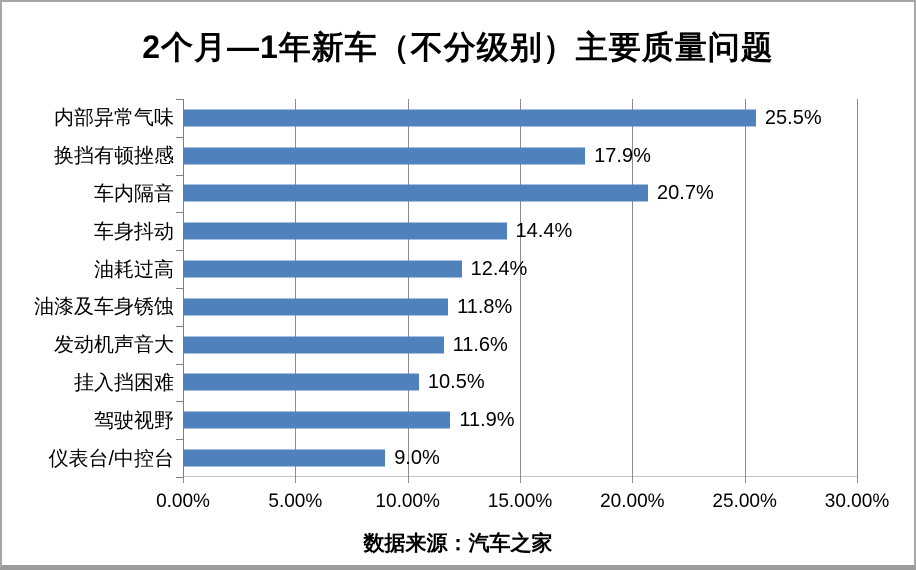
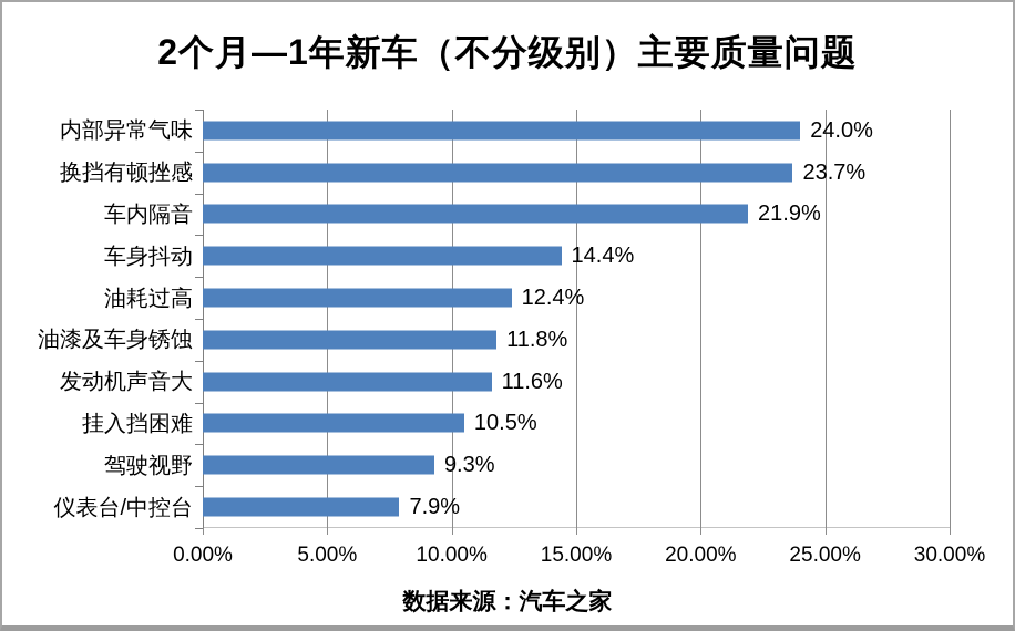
内部异常气味: 25.5% -> 24.0%
换挡有顿挫感: 17.9% -> 23.7%
车内隔音: 20.7% -> 21.9%
驾驶视野: 11.9% -> 9.3%
仪表台/中控台: 9.0% -> 7.9%
